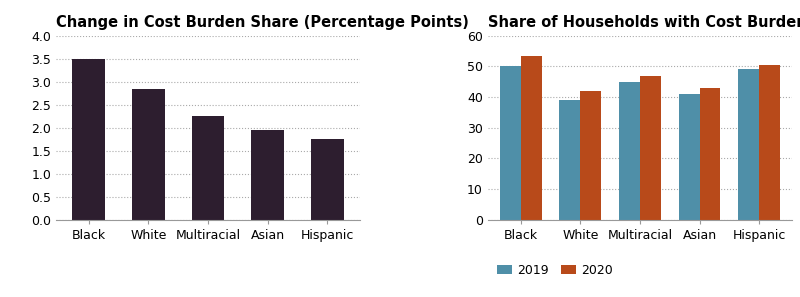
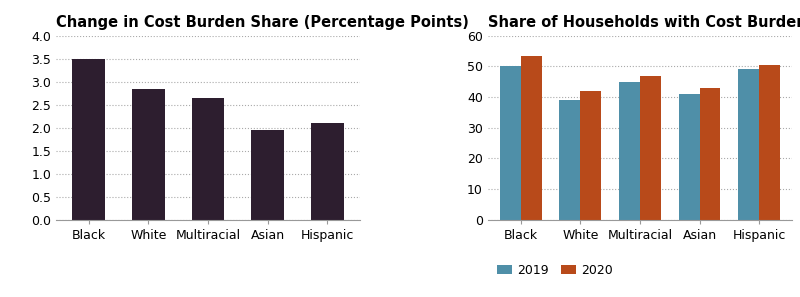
Change in Cost Burden Share (Percentage Points)/Multiracial: 2.25 -> 2.65
Change in Cost Burden Share (Percentage Points)/Hispanic: 1.75 -> 2.10
